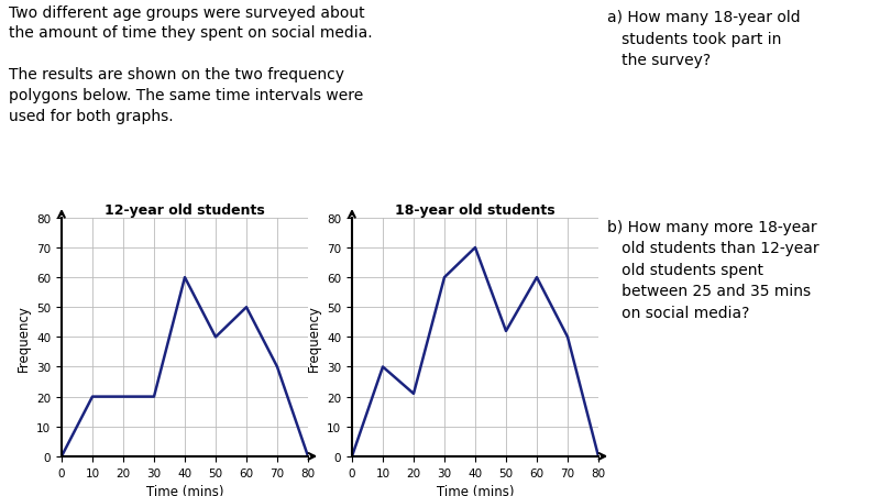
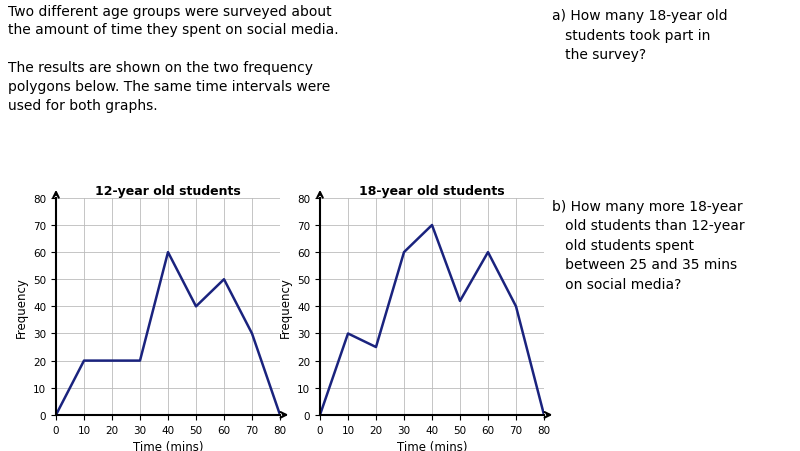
18-year old students/20: 21 -> 25
